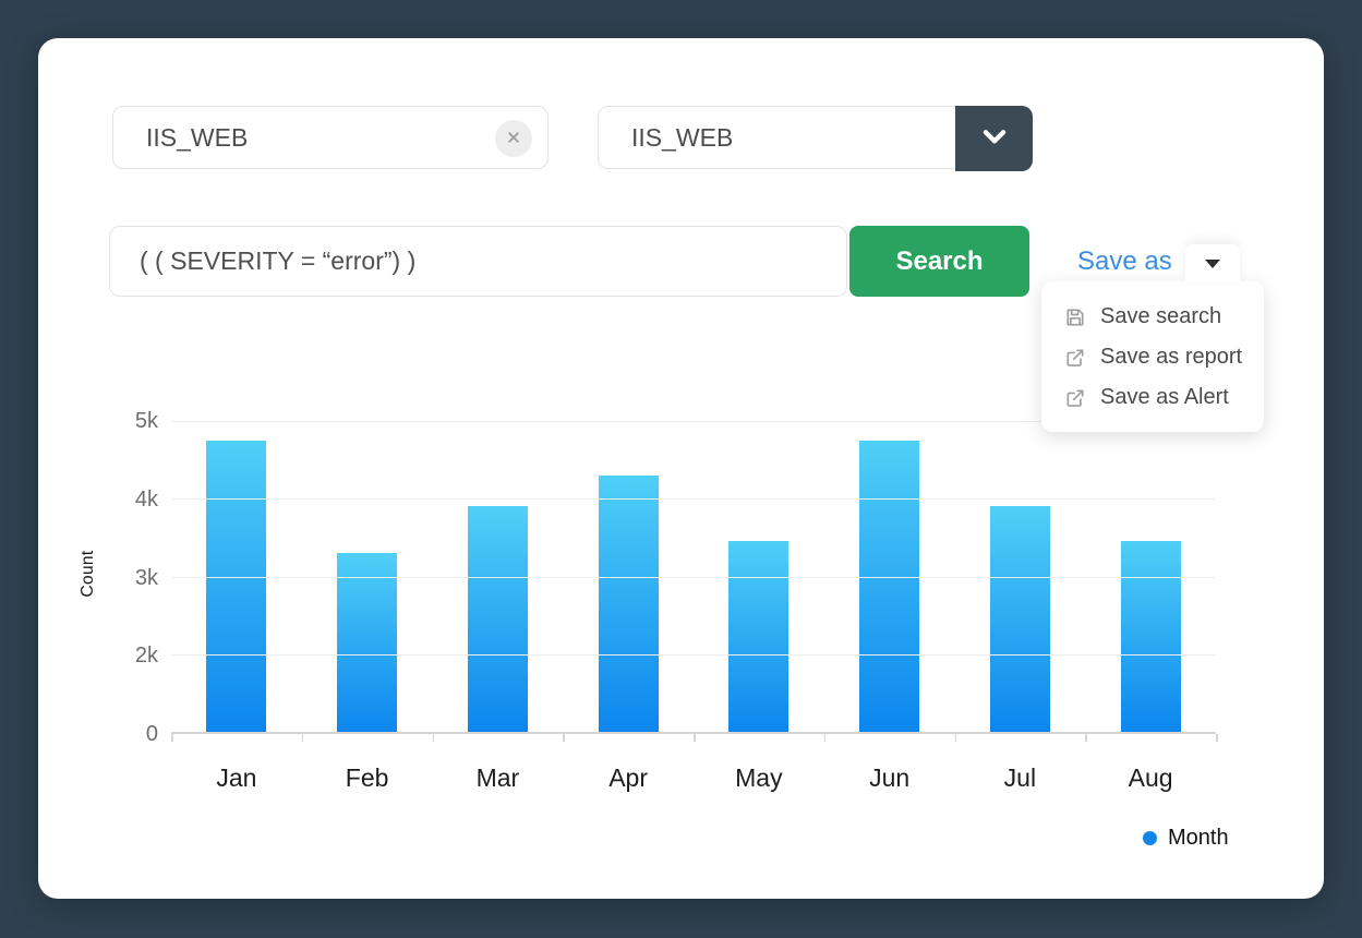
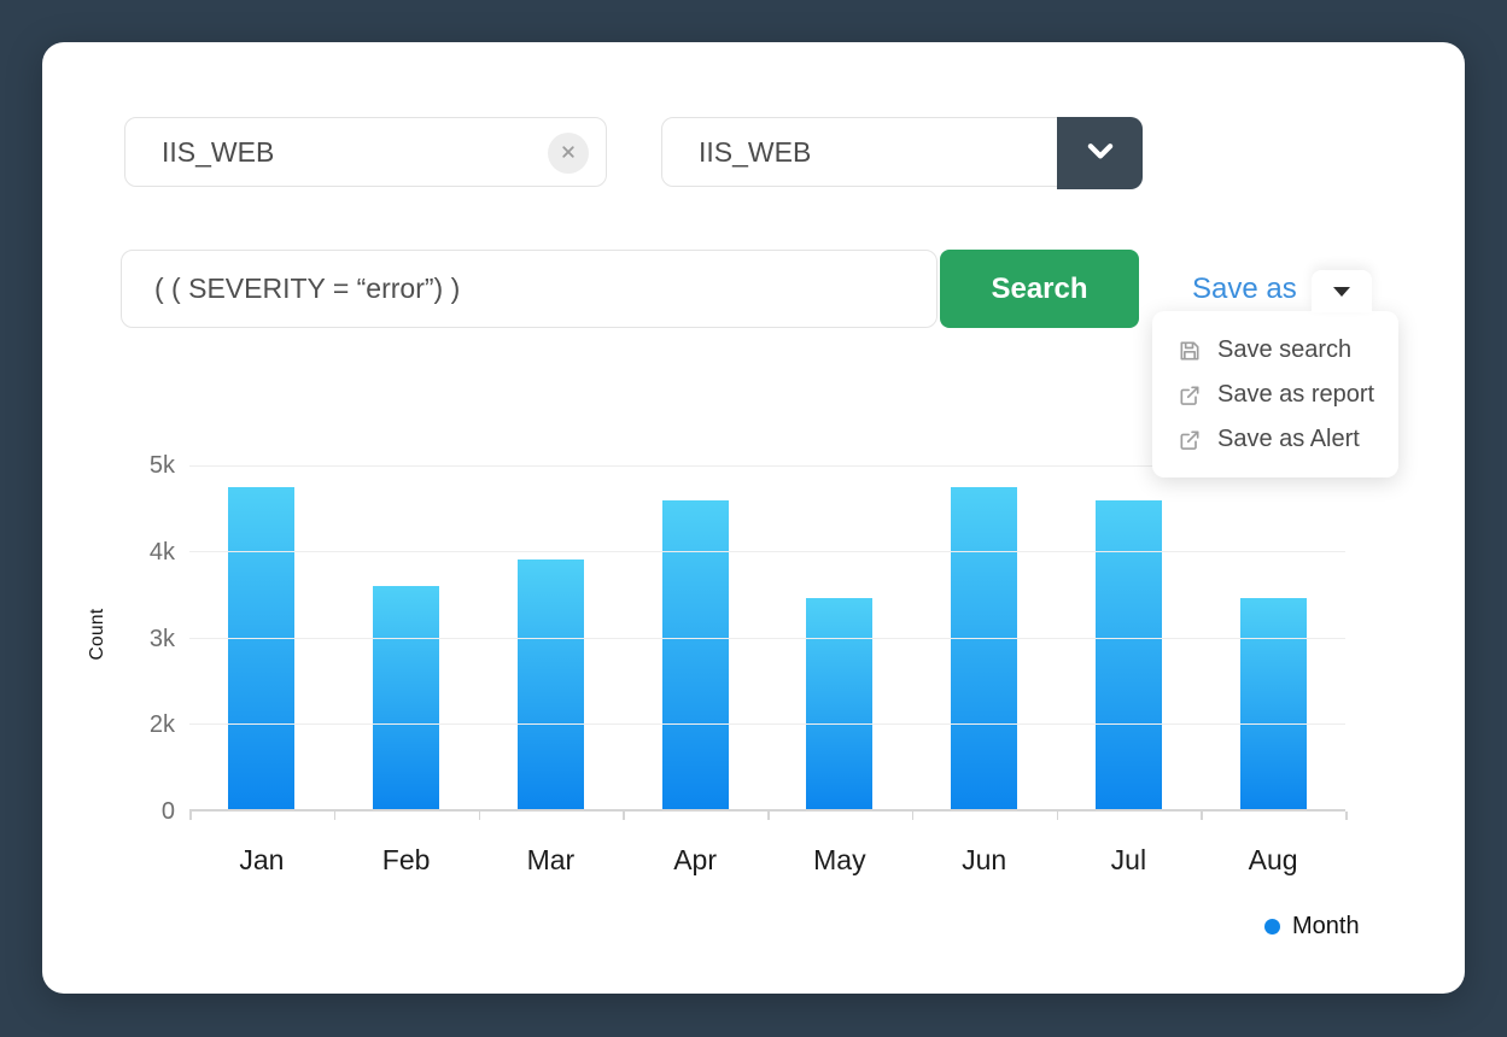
Feb: 3.3k -> 3.6k
Apr: 4.3k -> 4.6k
Jul: 3.9k -> 4.6k
